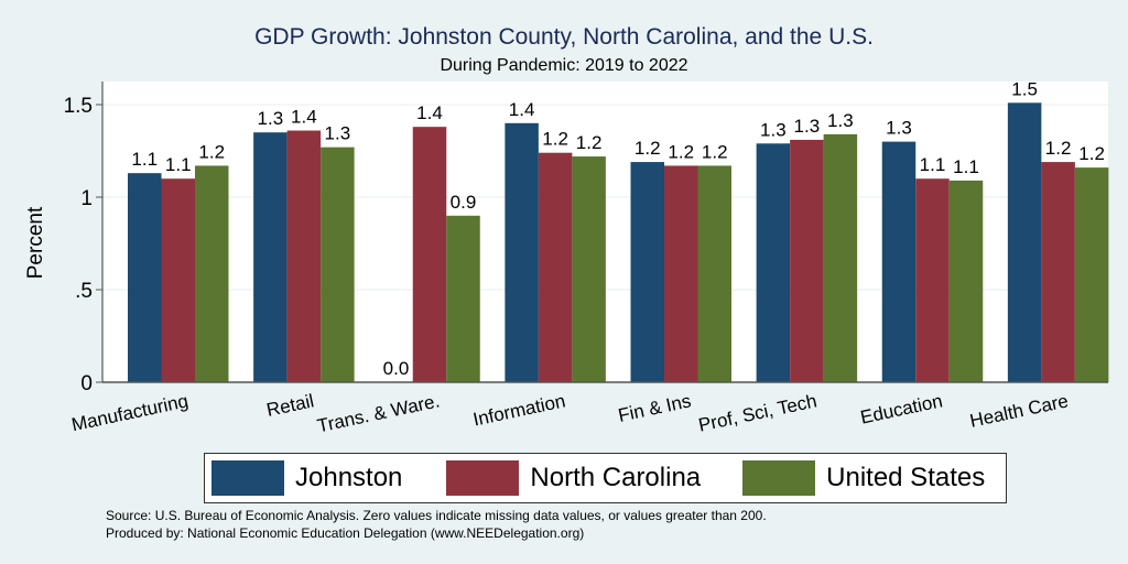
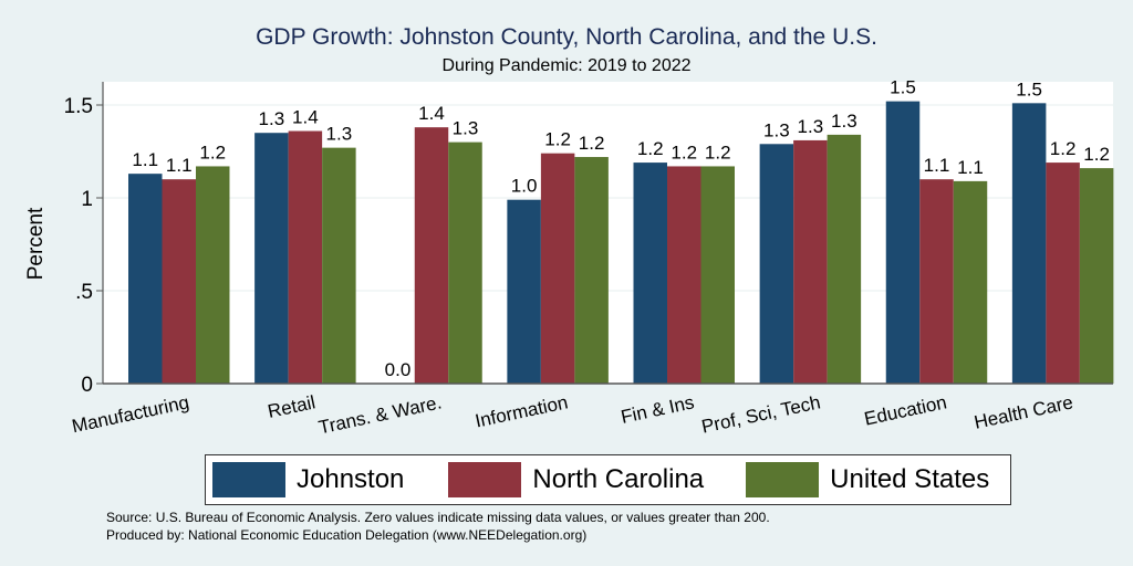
United States/Trans. & Ware.: 0.9 -> 1.3
Johnston/Information: 1.4 -> 1.0
Johnston/Education: 1.3 -> 1.5
